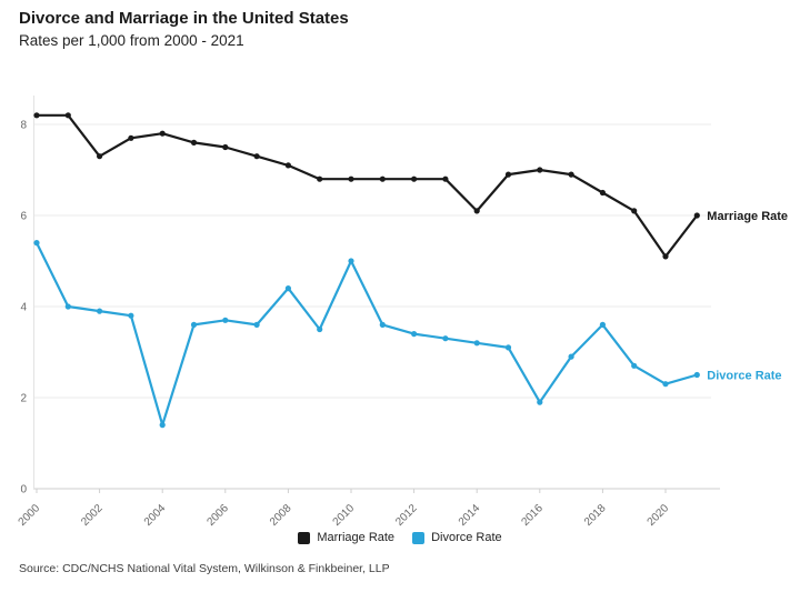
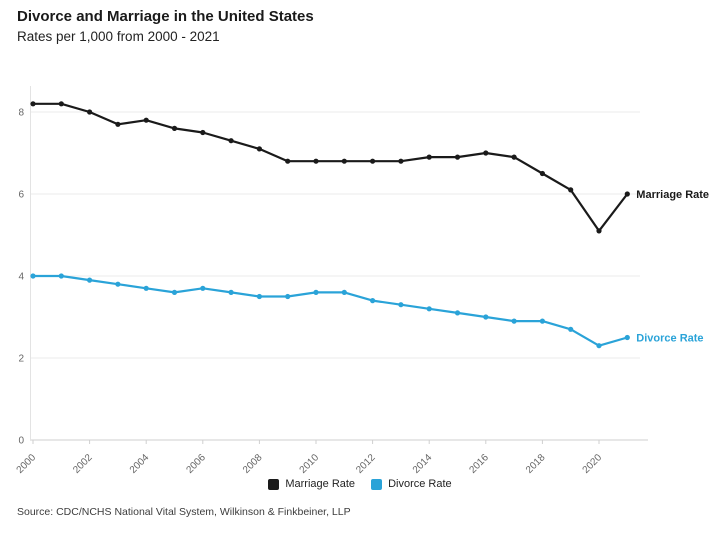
Divorce Rate/2000: 5.4 -> 4.0
Marriage Rate/2002: 7.3 -> 8.0
Divorce Rate/2004: 1.4 -> 3.7
Divorce Rate/2008: 4.4 -> 3.5
Divorce Rate/2010: 5.0 -> 3.6
Marriage Rate/2014: 6.1 -> 6.9
Divorce Rate/2016: 1.9 -> 3.0
Divorce Rate/2018: 3.6 -> 2.9
